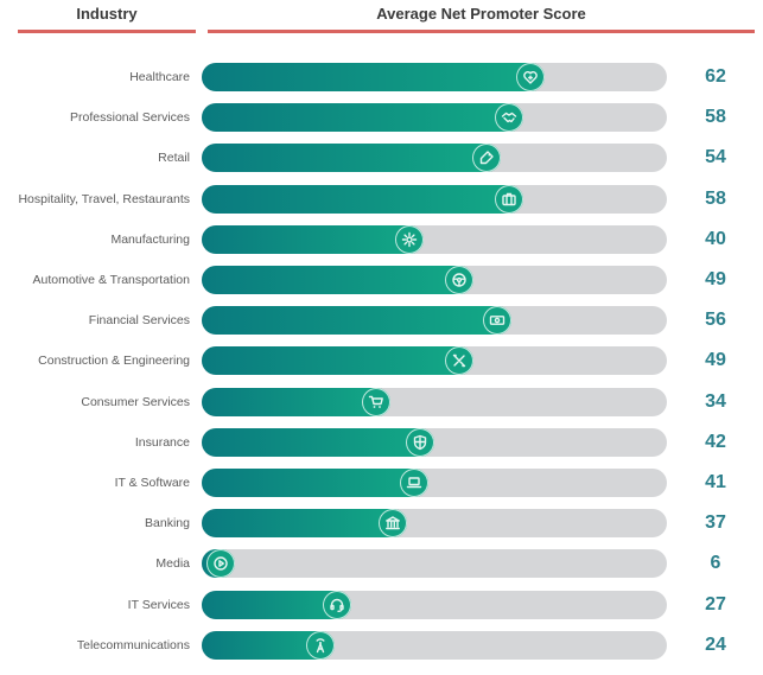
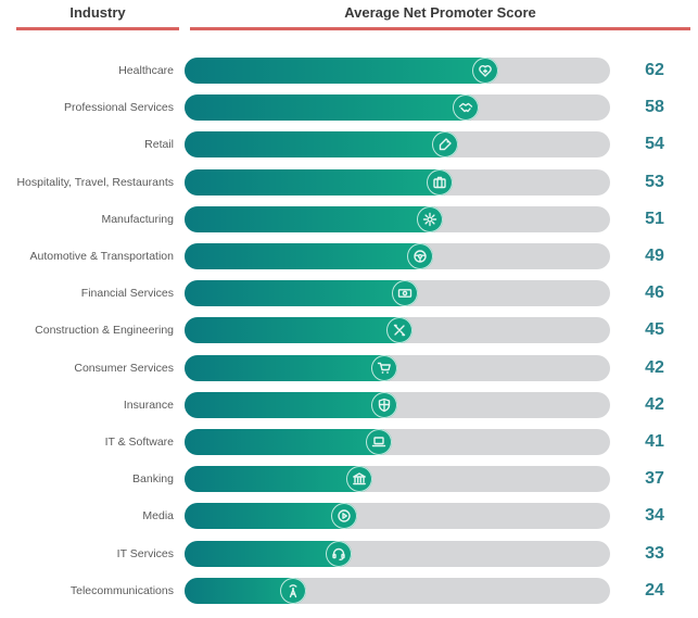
Hospitality, Travel, Restaurants: 58 -> 53
Manufacturing: 40 -> 51
Financial Services: 56 -> 46
Construction & Engineering: 49 -> 45
Consumer Services: 34 -> 42
Media: 6 -> 34
IT Services: 27 -> 33
